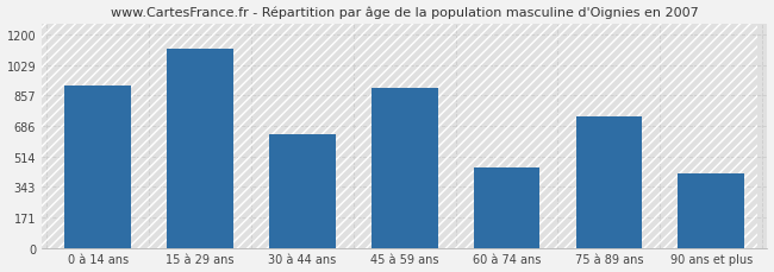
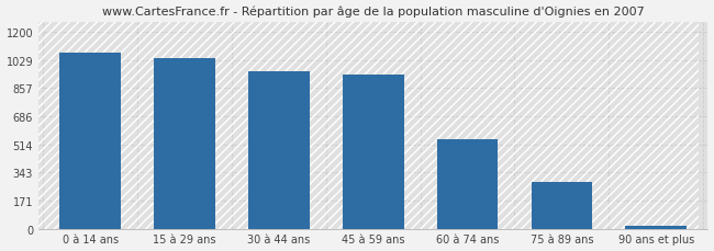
0 à 14 ans: 910 -> 1080
15 à 29 ans: 1120 -> 1040
30 à 44 ans: 640 -> 960
45 à 59 ans: 900 -> 940
60 à 74 ans: 450 -> 540
75 à 89 ans: 740 -> 280
90 ans et plus: 420 -> 20
